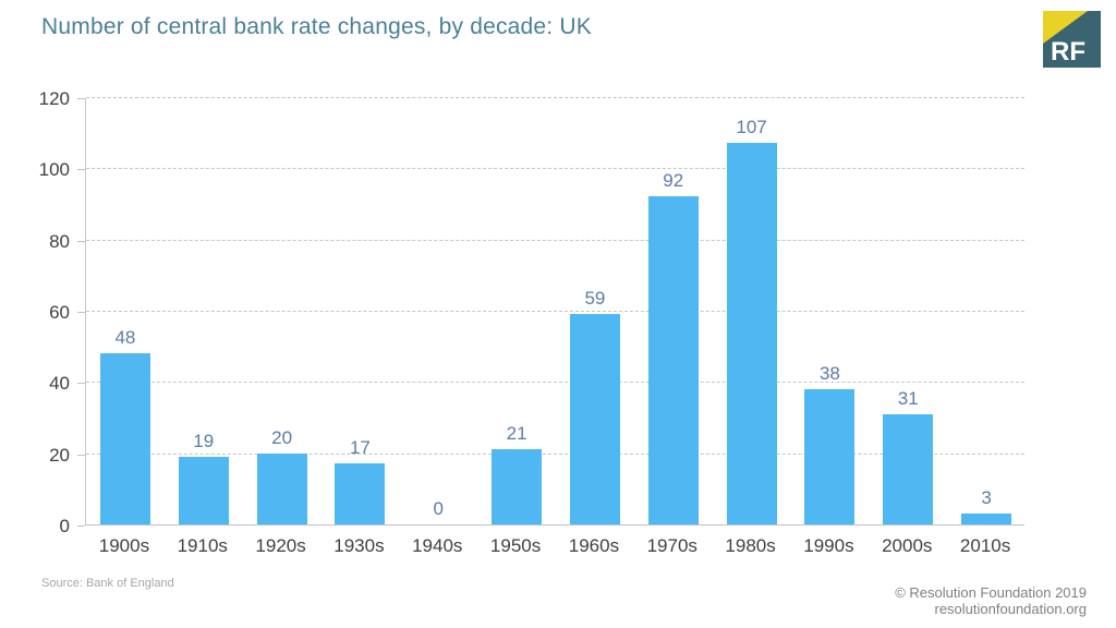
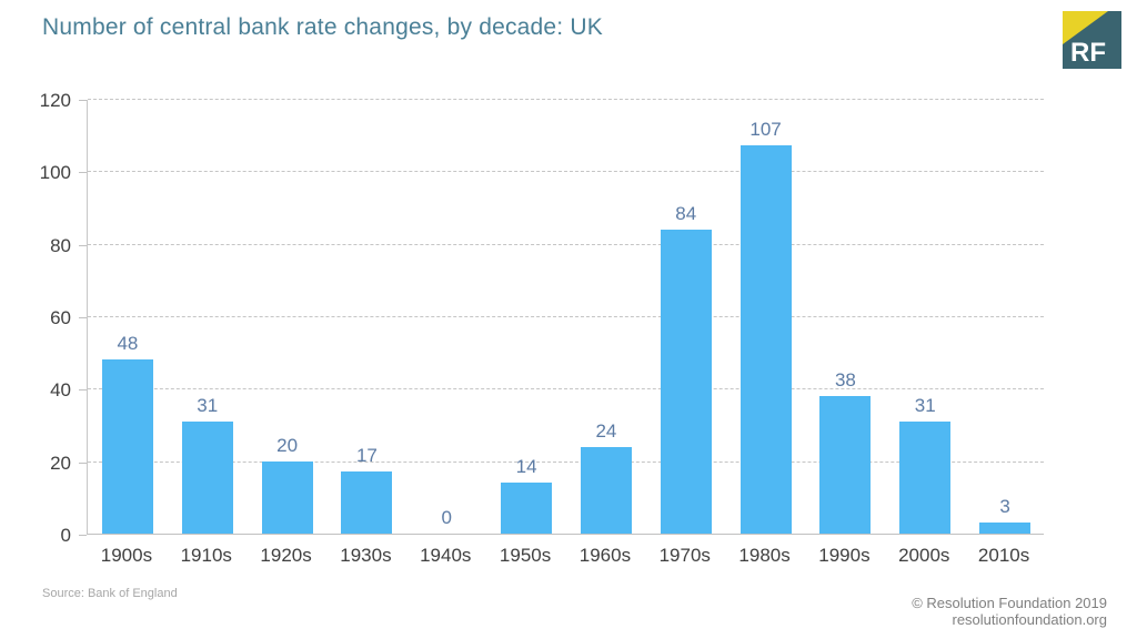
1910s: 19 -> 31
1950s: 21 -> 14
1960s: 59 -> 24
1970s: 92 -> 84
